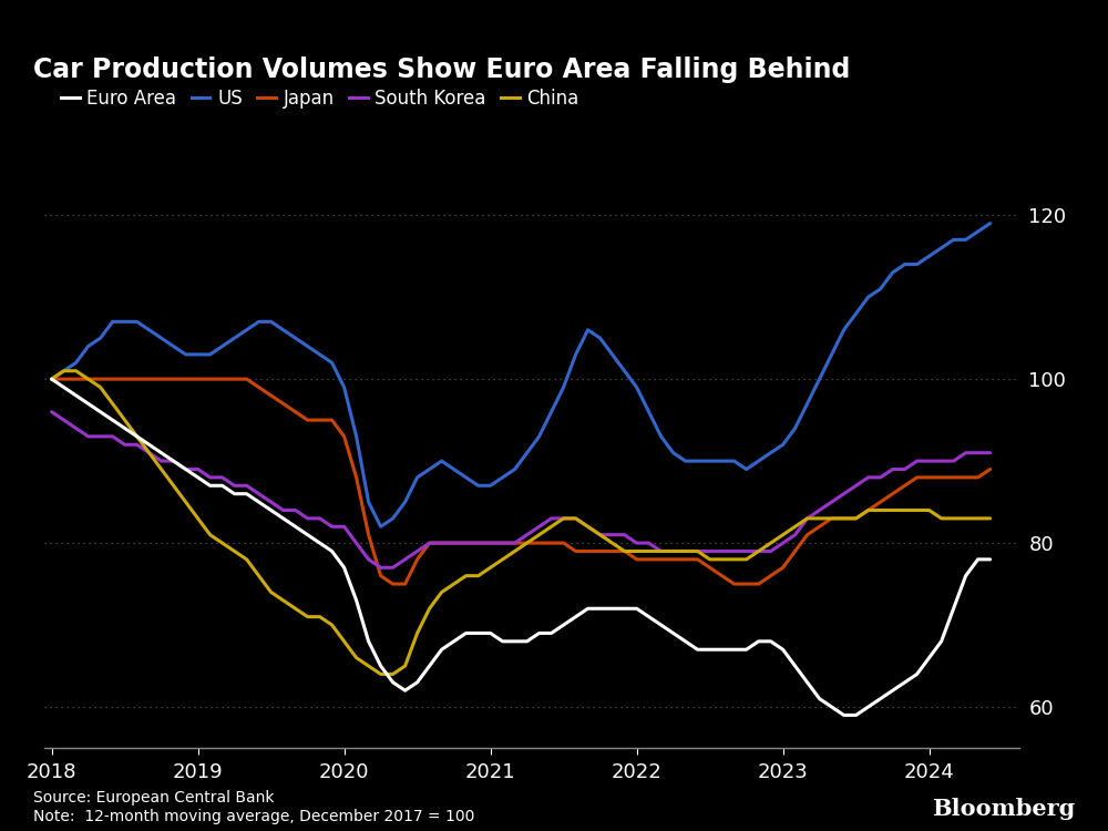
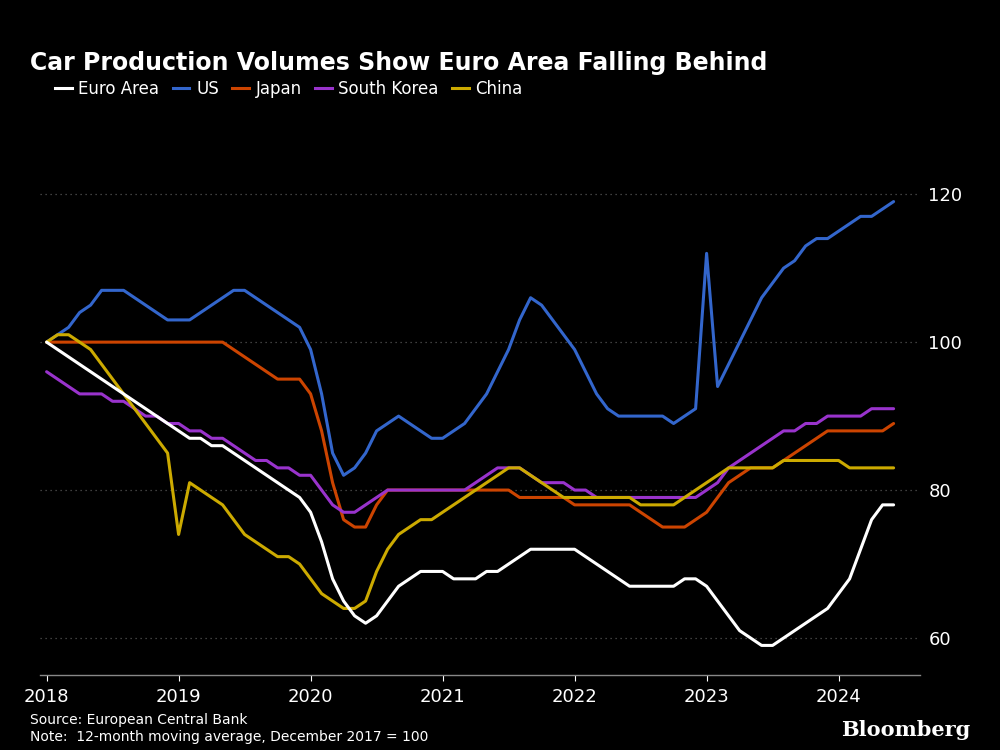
China/2019: 83 -> 74
US/2023: 92 -> 112
